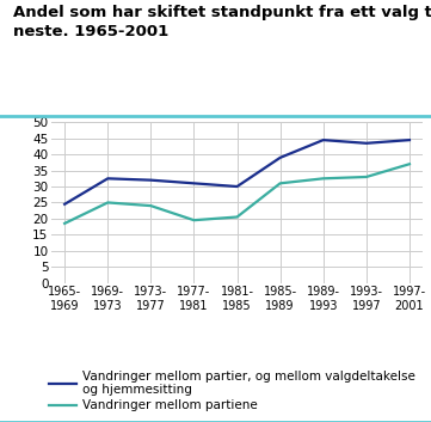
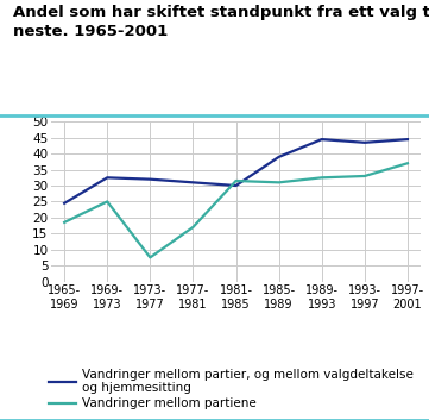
Vandringer mellom partiene/1973- 1977: 24.0 -> 7.5
Vandringer mellom partiene/1977- 1981: 19.5 -> 17.0
Vandringer mellom partiene/1981- 1985: 20.5 -> 31.5
